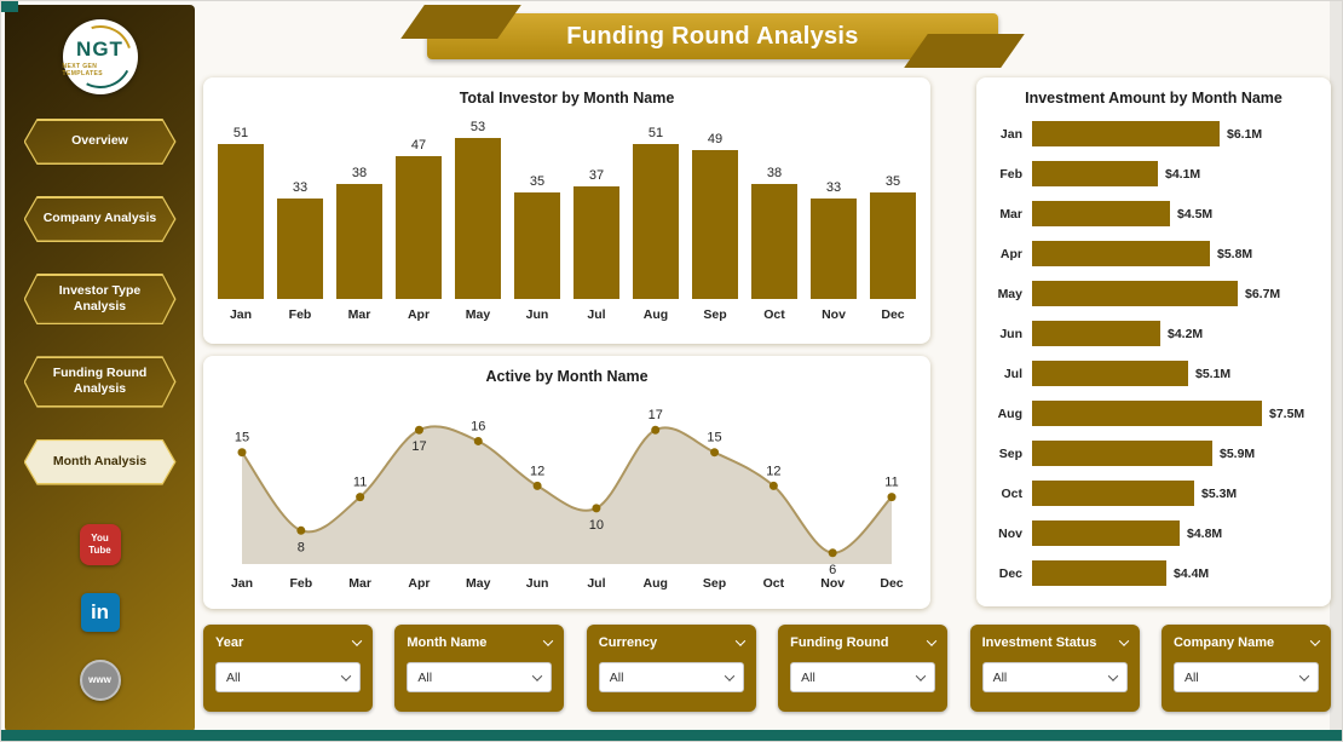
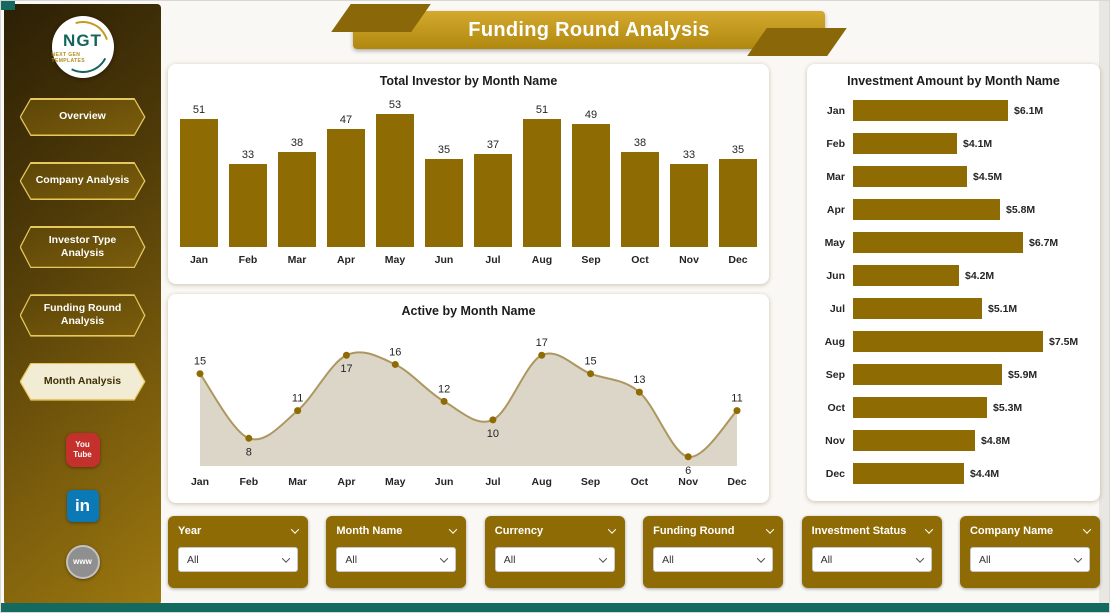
Active by Month Name/Oct: 12 -> 13
